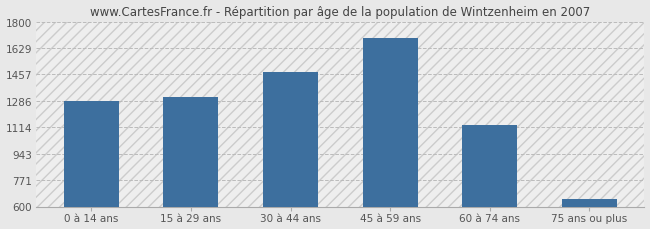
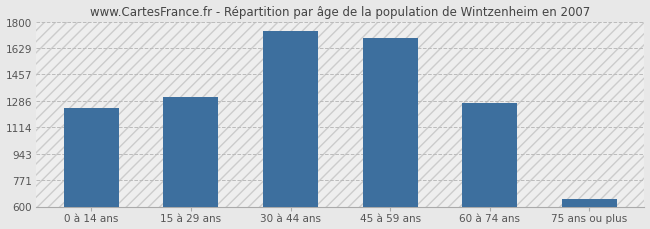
0 à 14 ans: 1290 -> 1240
30 à 44 ans: 1470 -> 1740
60 à 74 ans: 1130 -> 1270
